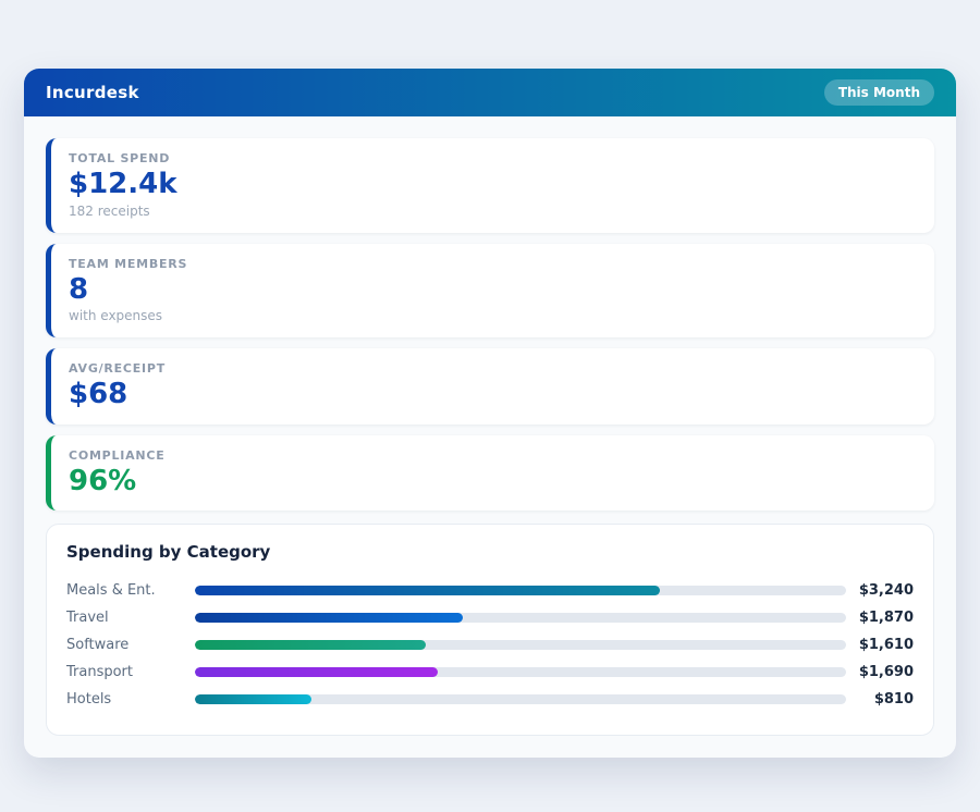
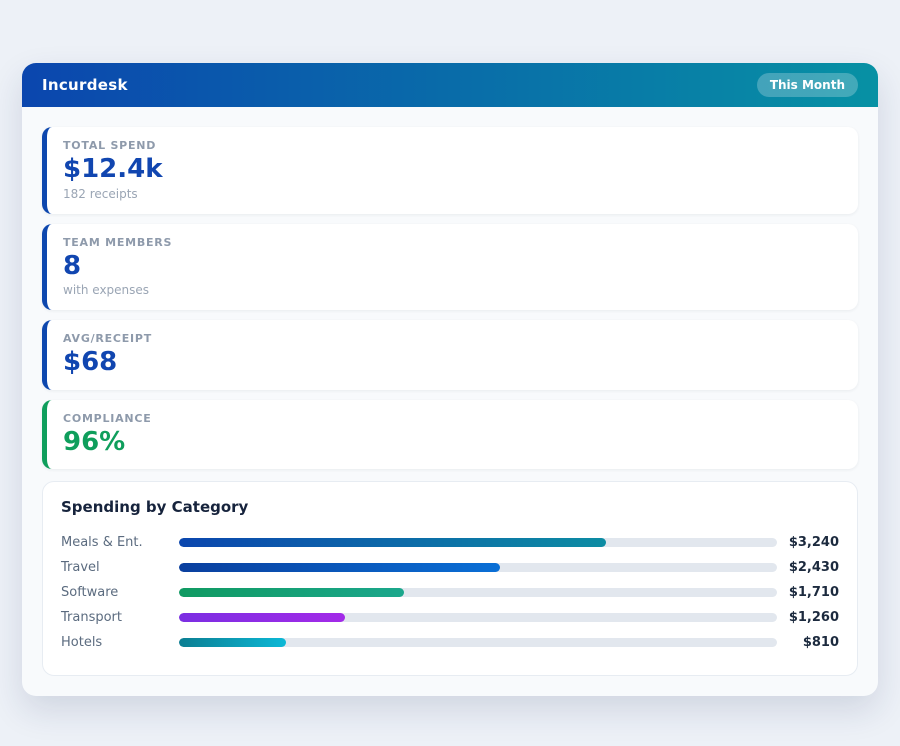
Travel: $1,870 -> $2,430
Software: $1,610 -> $1,710
Transport: $1,690 -> $1,260
